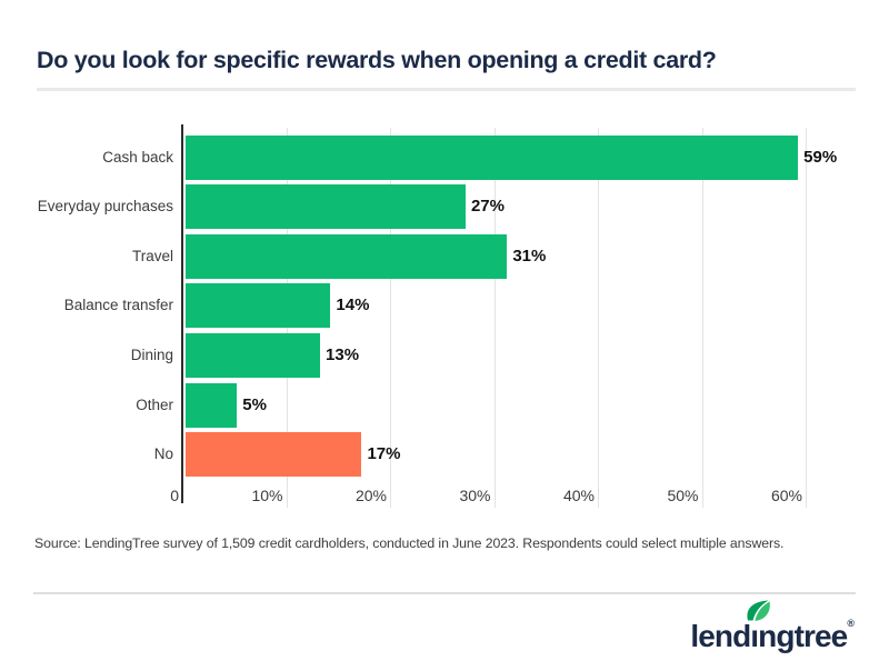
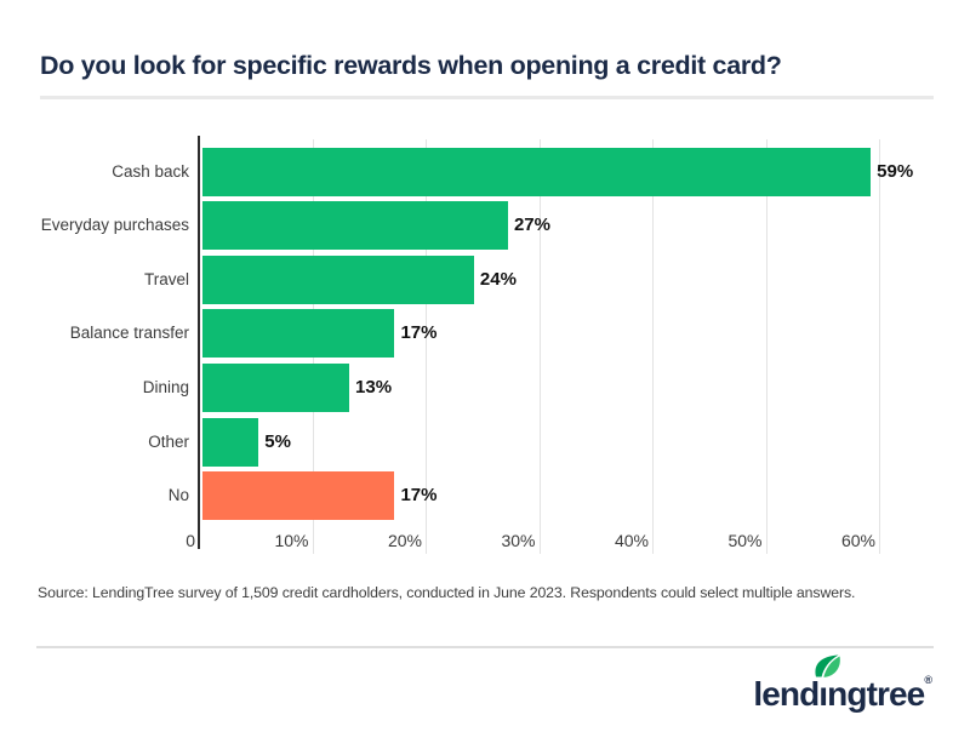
Travel: 31% -> 24%
Balance transfer: 14% -> 17%
